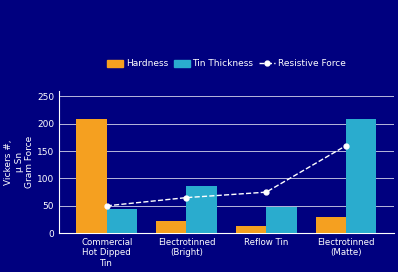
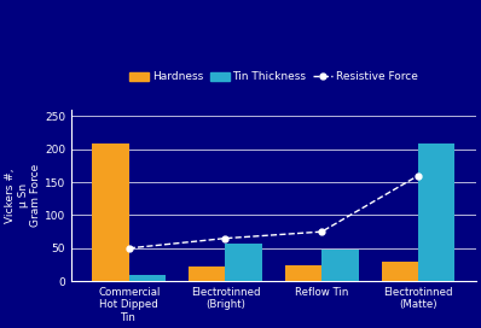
Tin Thickness/Commercial Hot Dipped Tin: 44 -> 10
Tin Thickness/Electrotinned (Bright): 86 -> 57
Hardness/Reflow Tin: 14 -> 24
